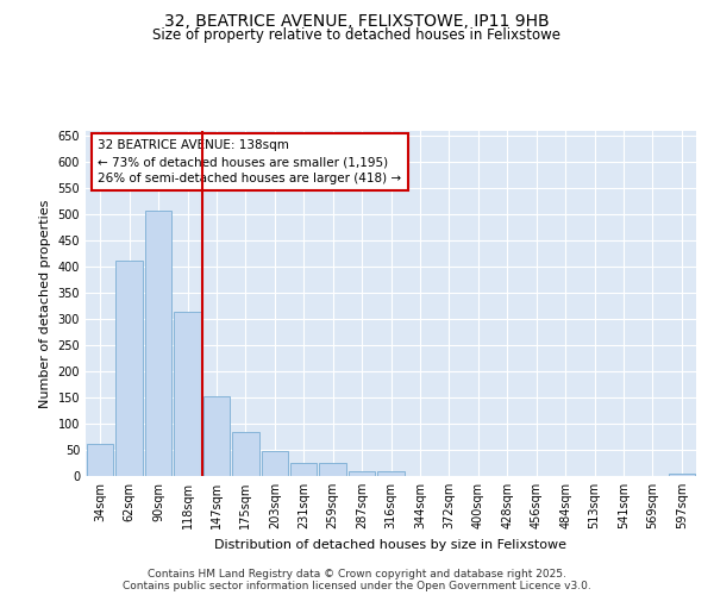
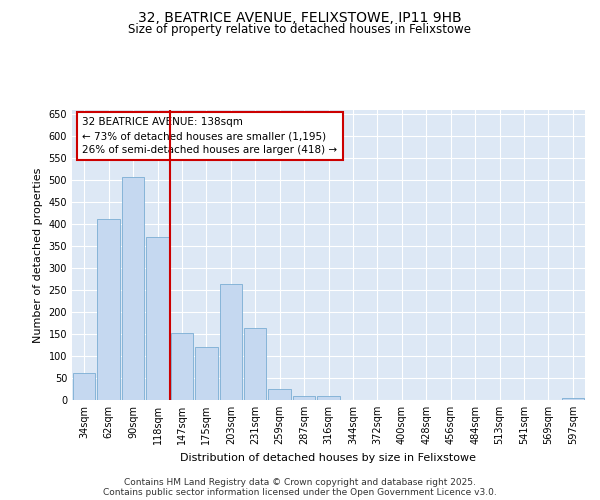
118sqm: 313 -> 370
175sqm: 85 -> 120
203sqm: 47 -> 265
231sqm: 24 -> 165
